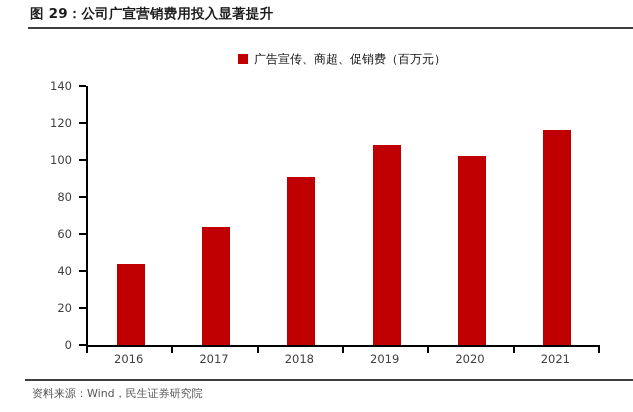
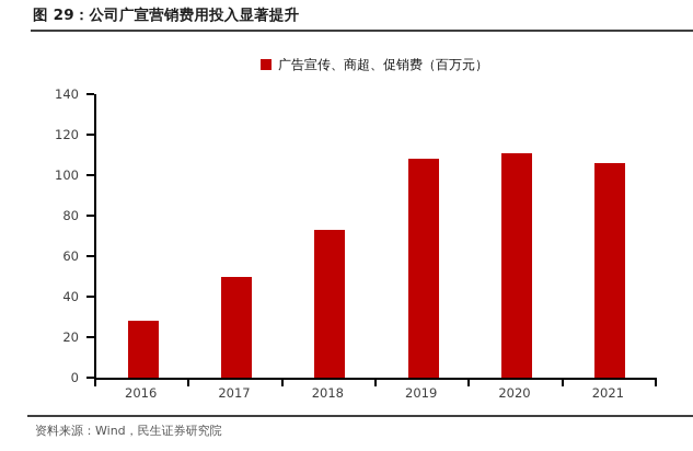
2016: 44 -> 28
2017: 64 -> 50
2018: 91 -> 73
2020: 102 -> 111
2021: 116 -> 106
